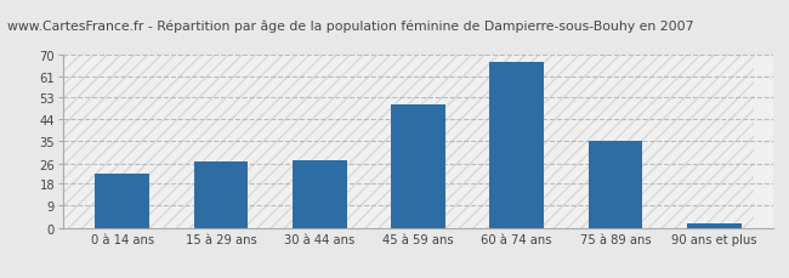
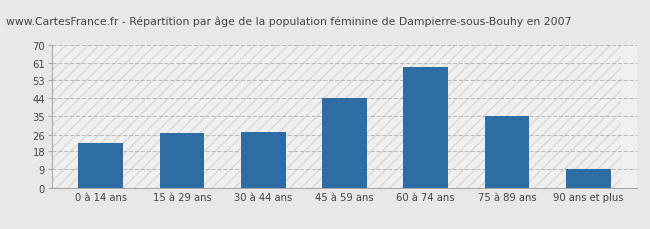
45 à 59 ans: 50.0 -> 44.0
60 à 74 ans: 67.0 -> 59.0
90 ans et plus: 2.0 -> 9.0
